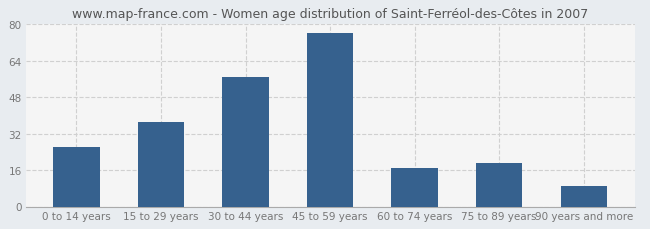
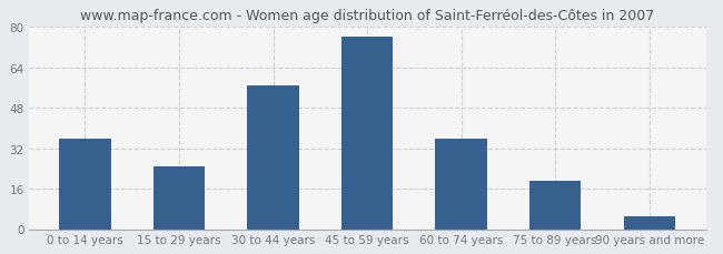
0 to 14 years: 26 -> 36
15 to 29 years: 37 -> 25
60 to 74 years: 17 -> 36
90 years and more: 9 -> 5
